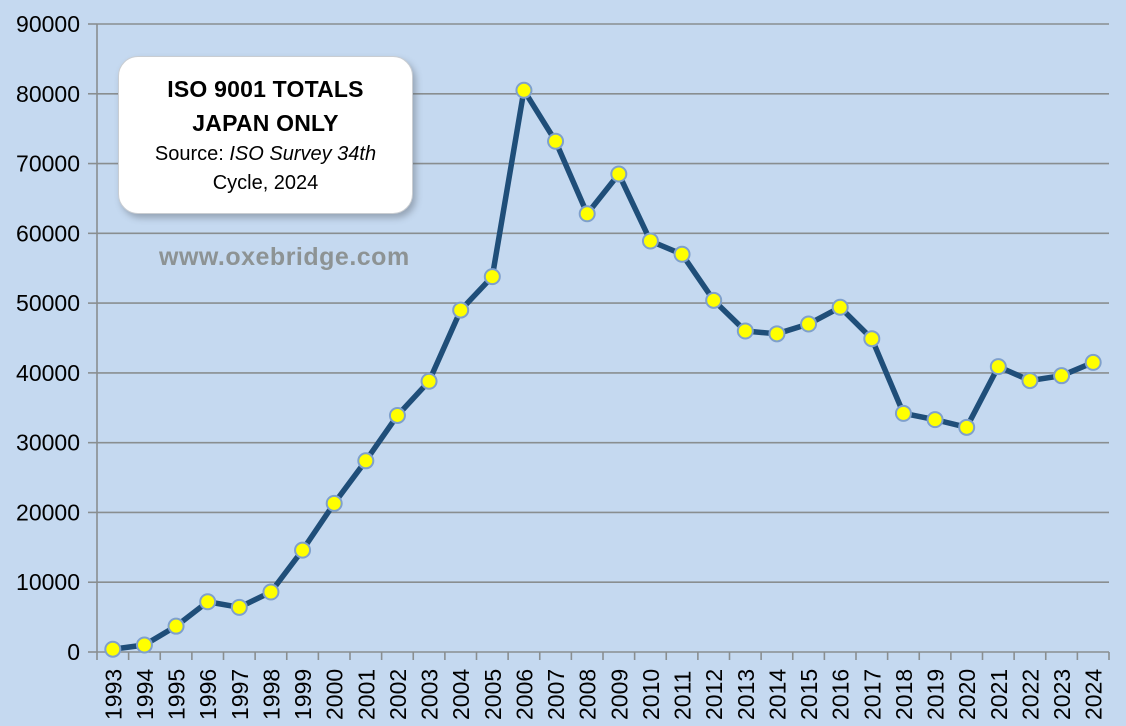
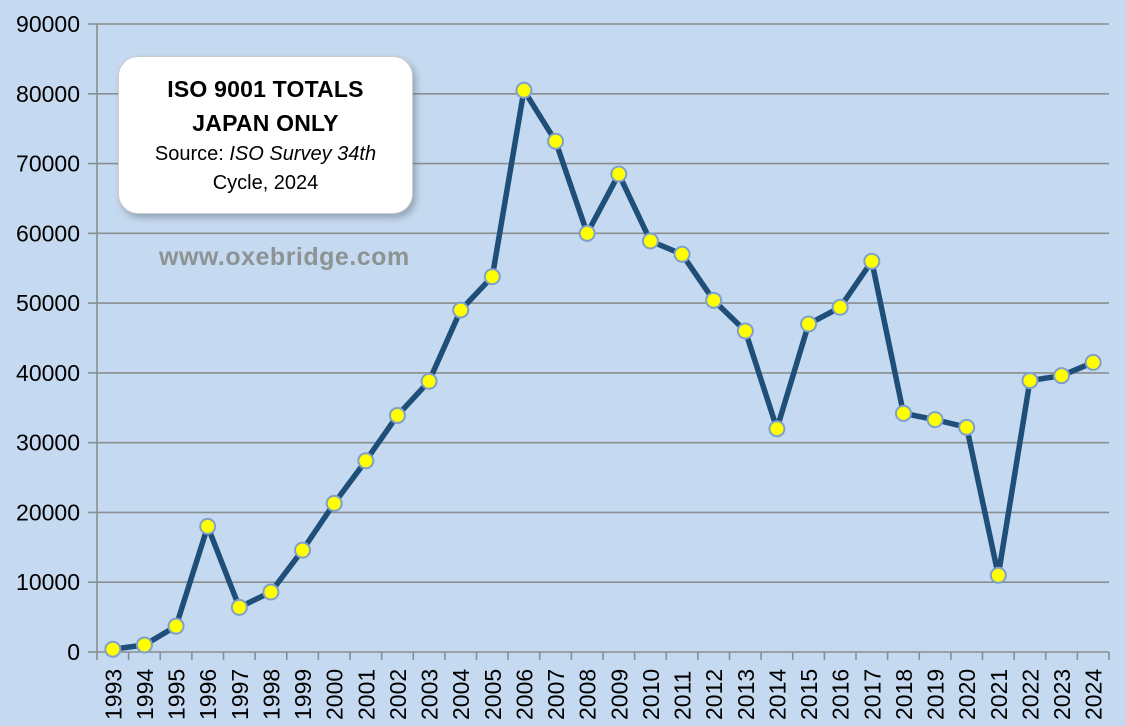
1996: 7000 -> 18000
2008: 63000 -> 60000
2014: 46000 -> 32000
2017: 45000 -> 56000
2021: 41000 -> 11000
